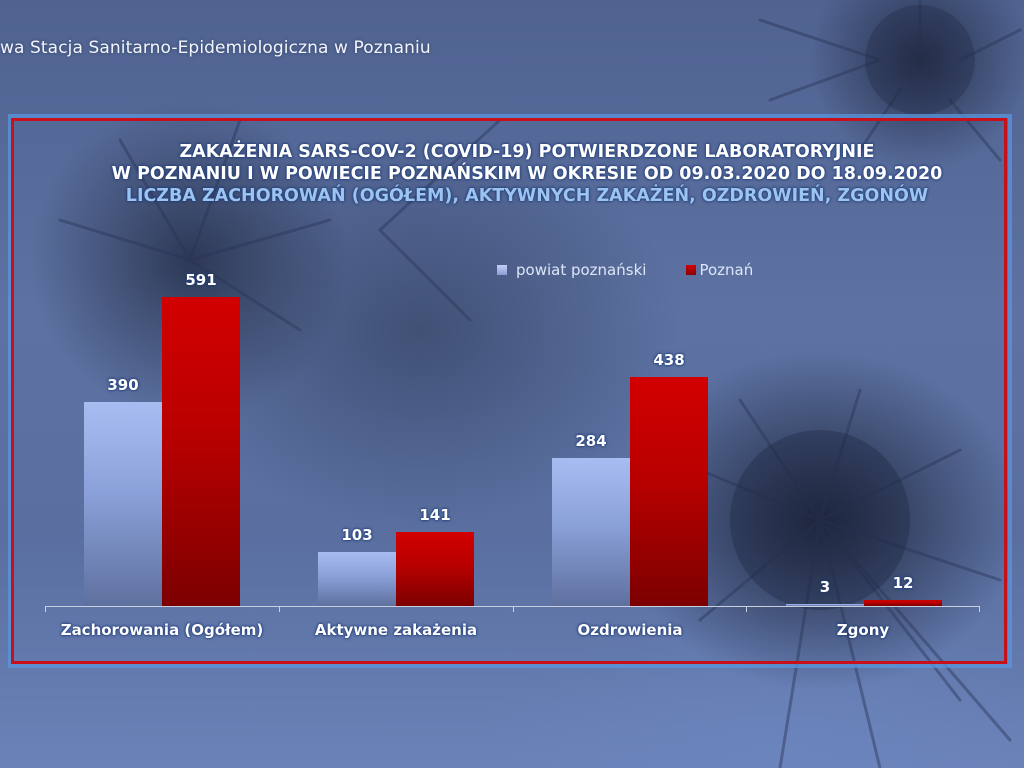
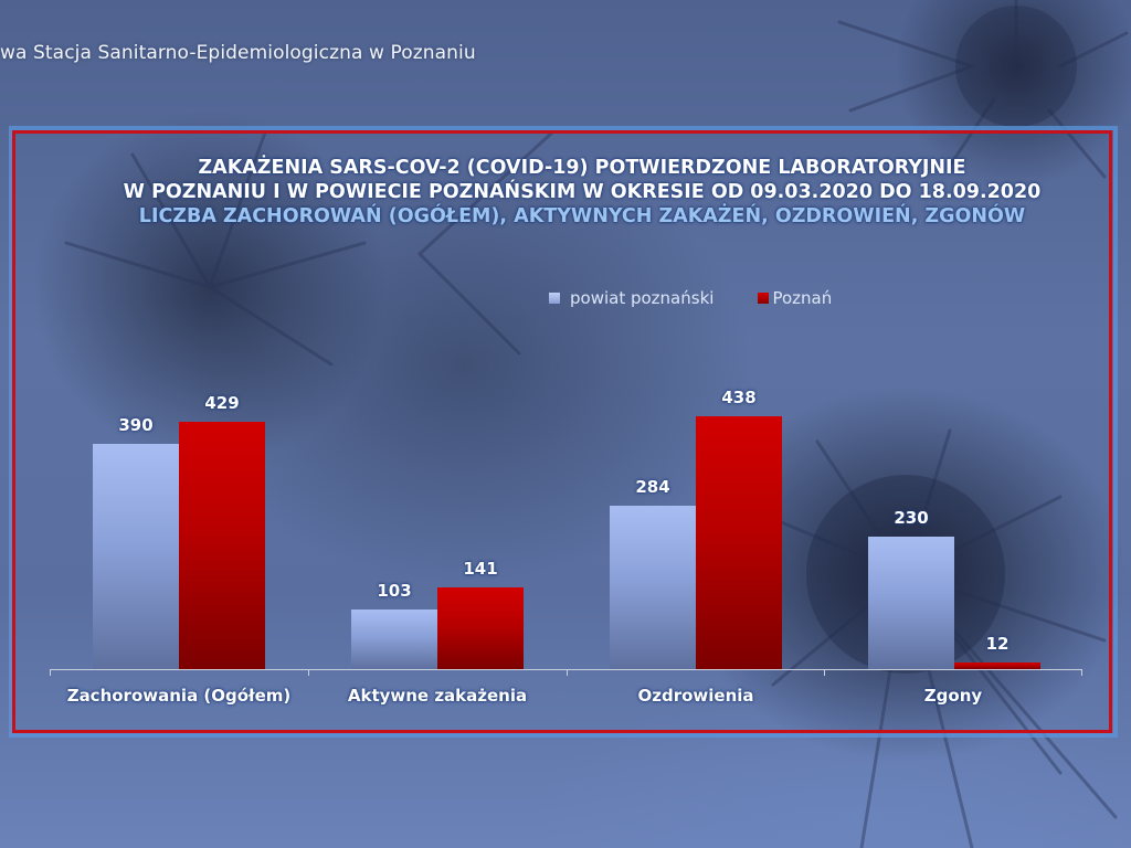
Poznań/Zachorowania (Ogółem): 591 -> 429
powiat poznański/Zgony: 3 -> 230
